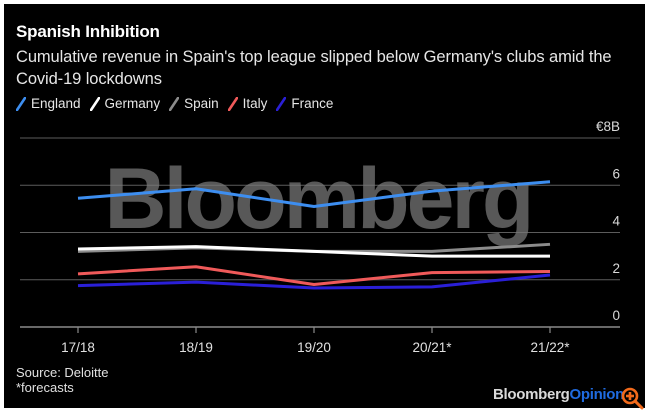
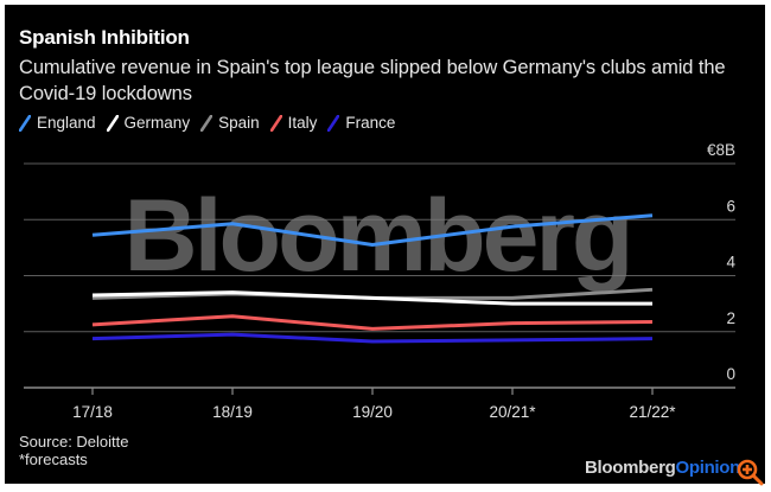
Italy/19/20: €1.8B -> €2.1B
France/21/22*: €2.2B -> €1.8B
